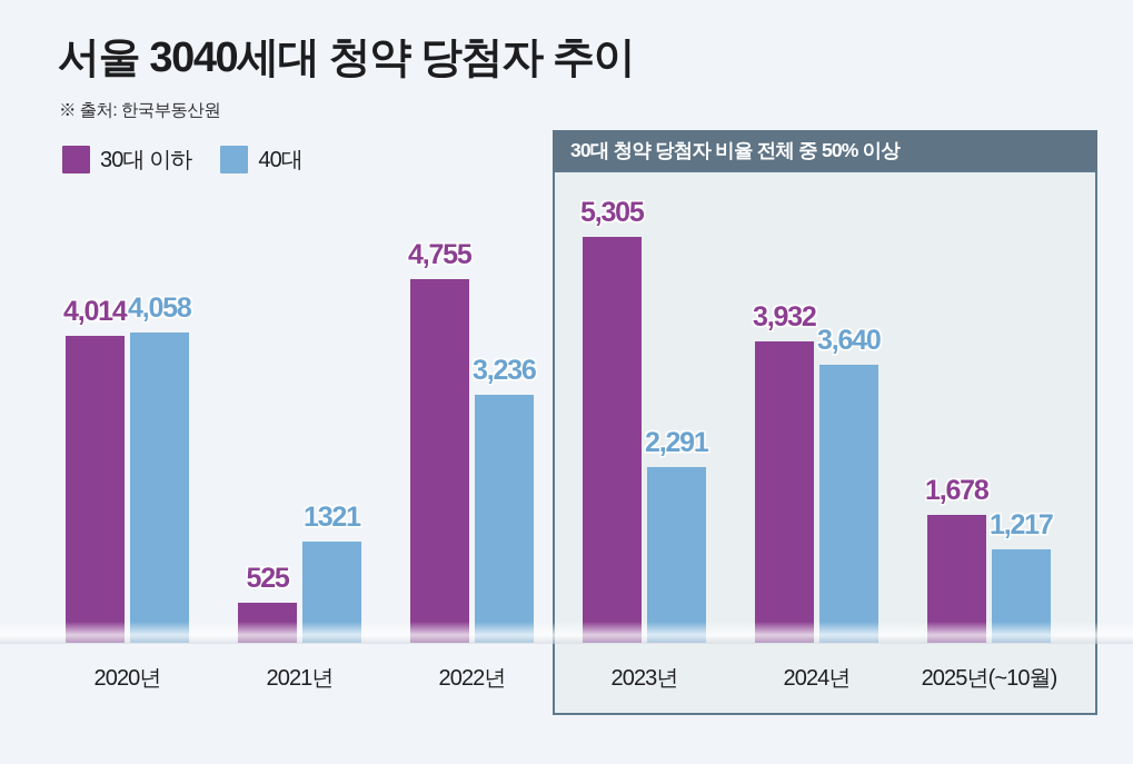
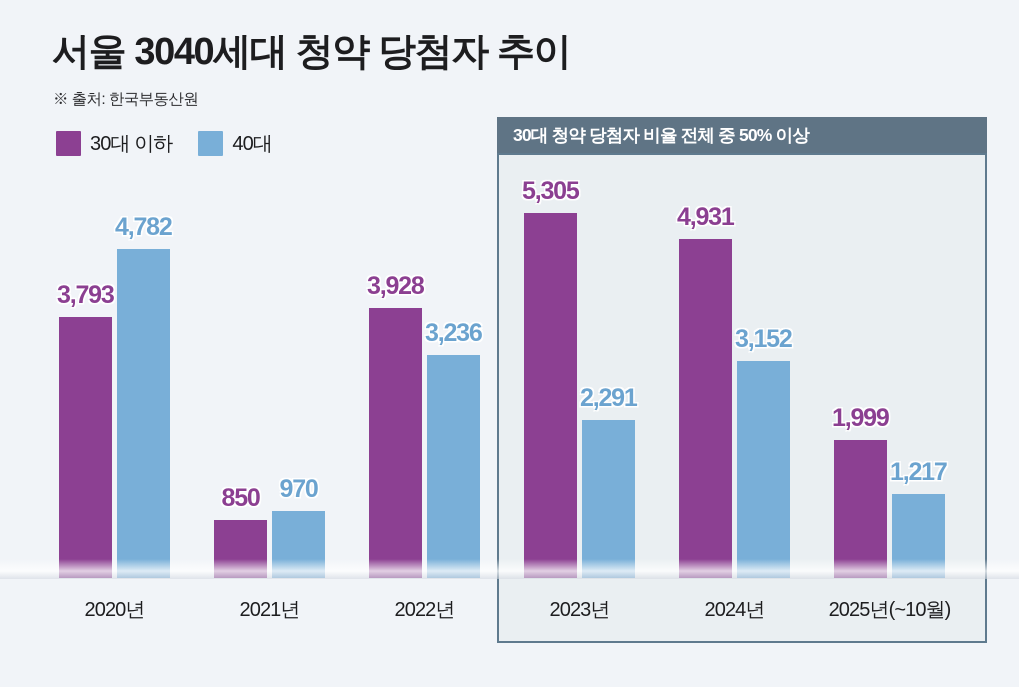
30대 이하/2020년: 4,014 -> 3,793
40대/2020년: 4,058 -> 4,782
30대 이하/2021년: 525 -> 850
40대/2021년: 1321 -> 970
30대 이하/2022년: 4,755 -> 3,928
30대 이하/2024년: 3,932 -> 4,931
40대/2024년: 3,640 -> 3,152
30대 이하/2025년(~10월): 1,678 -> 1,999
